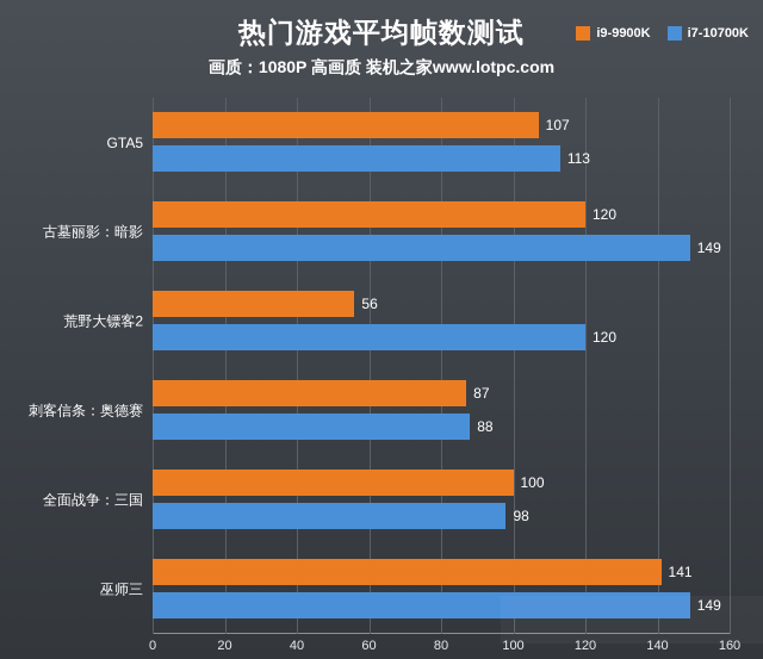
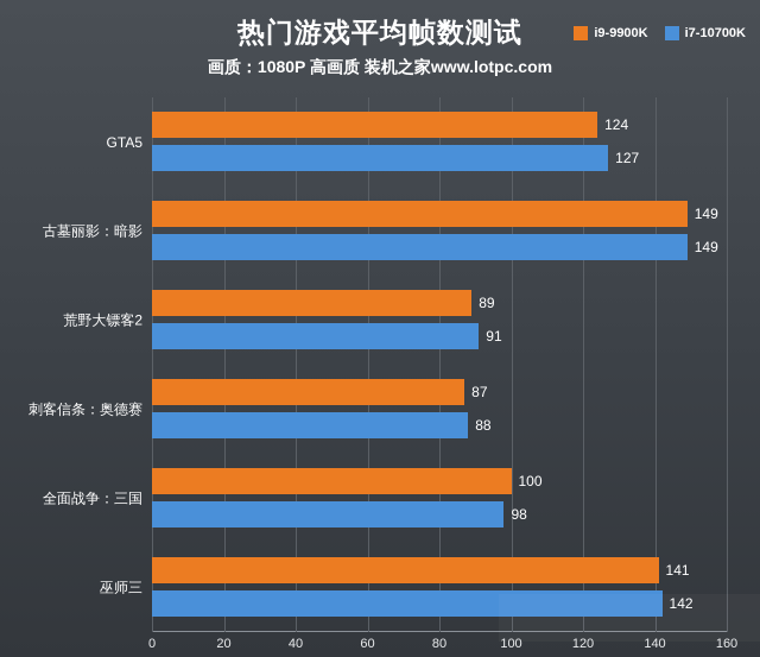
i9-9900K/GTA5: 107 -> 124
i7-10700K/GTA5: 113 -> 127
i9-9900K/古墓丽影：暗影: 120 -> 149
i9-9900K/荒野大镖客2: 56 -> 89
i7-10700K/荒野大镖客2: 120 -> 91
i7-10700K/巫师三: 149 -> 142
